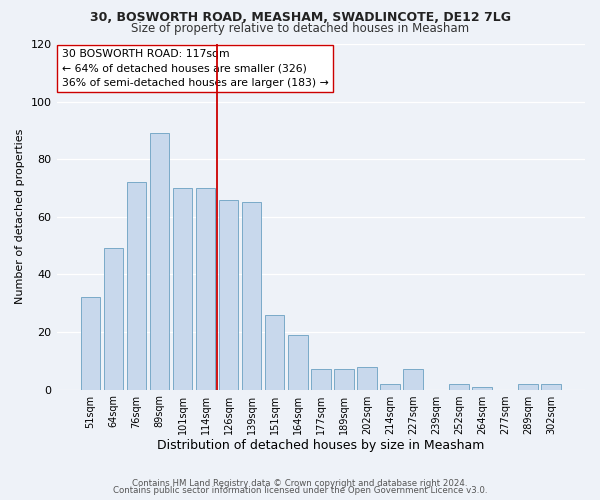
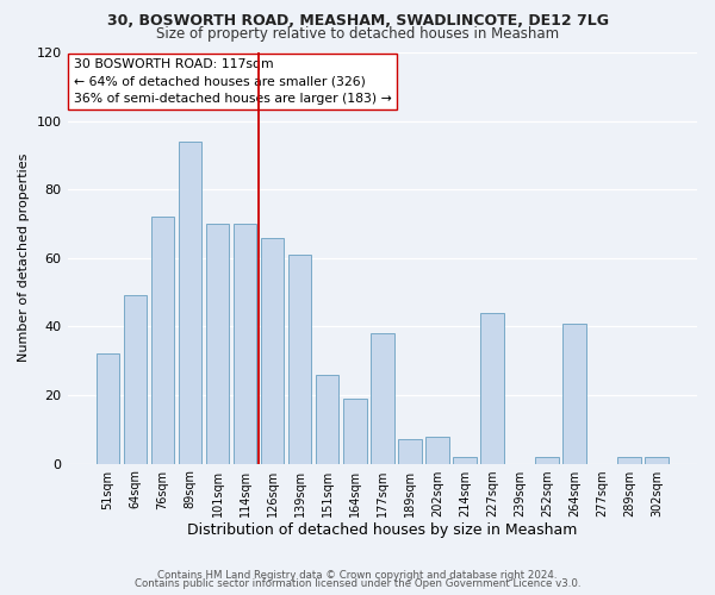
89sqm: 89 -> 94
139sqm: 65 -> 61
177sqm: 7 -> 38
227sqm: 7 -> 44
264sqm: 1 -> 41
